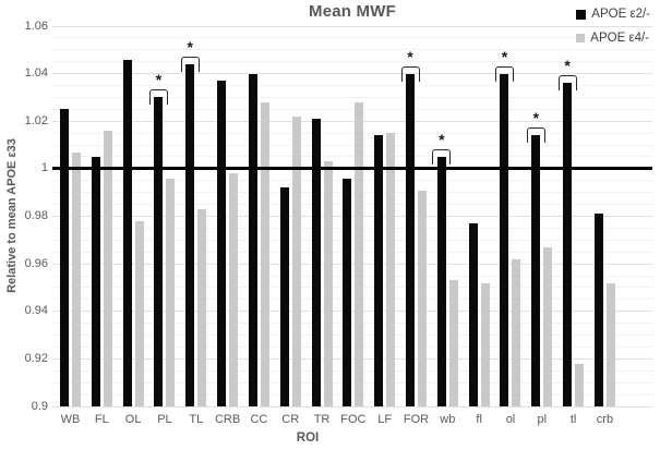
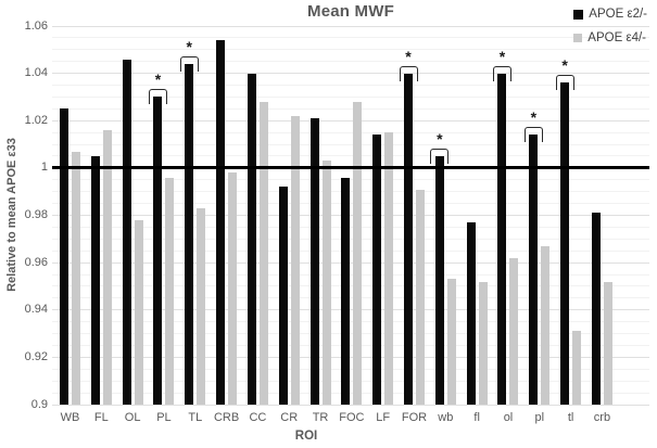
APOE ε2/-/CRB: 1.037 -> 1.054
APOE ε4/-/tl: 0.918 -> 0.931
